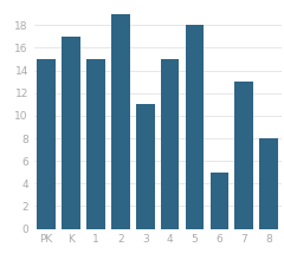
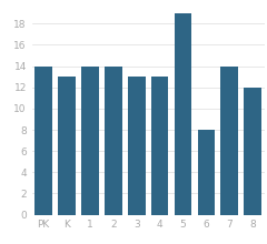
PK: 15 -> 14
K: 17 -> 13
1: 15 -> 14
2: 19 -> 14
3: 11 -> 13
4: 15 -> 13
5: 18 -> 19
6: 5 -> 8
7: 13 -> 14
8: 8 -> 12
